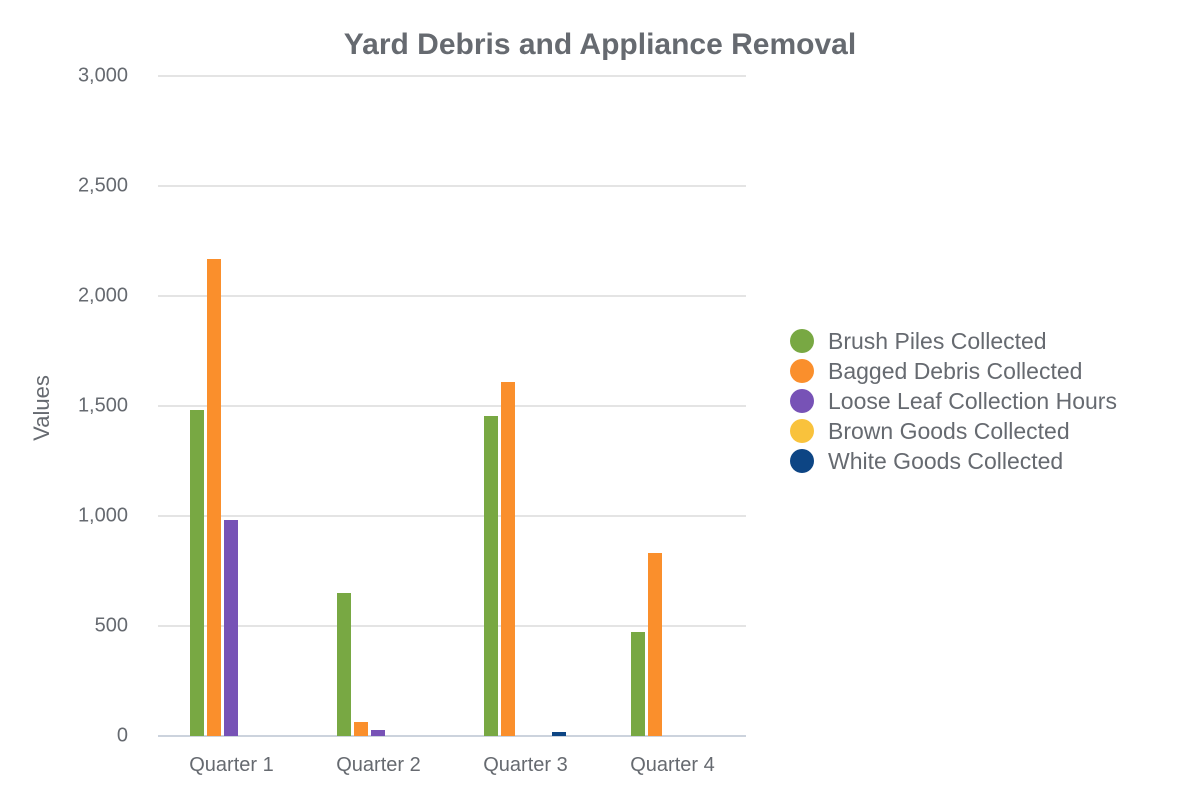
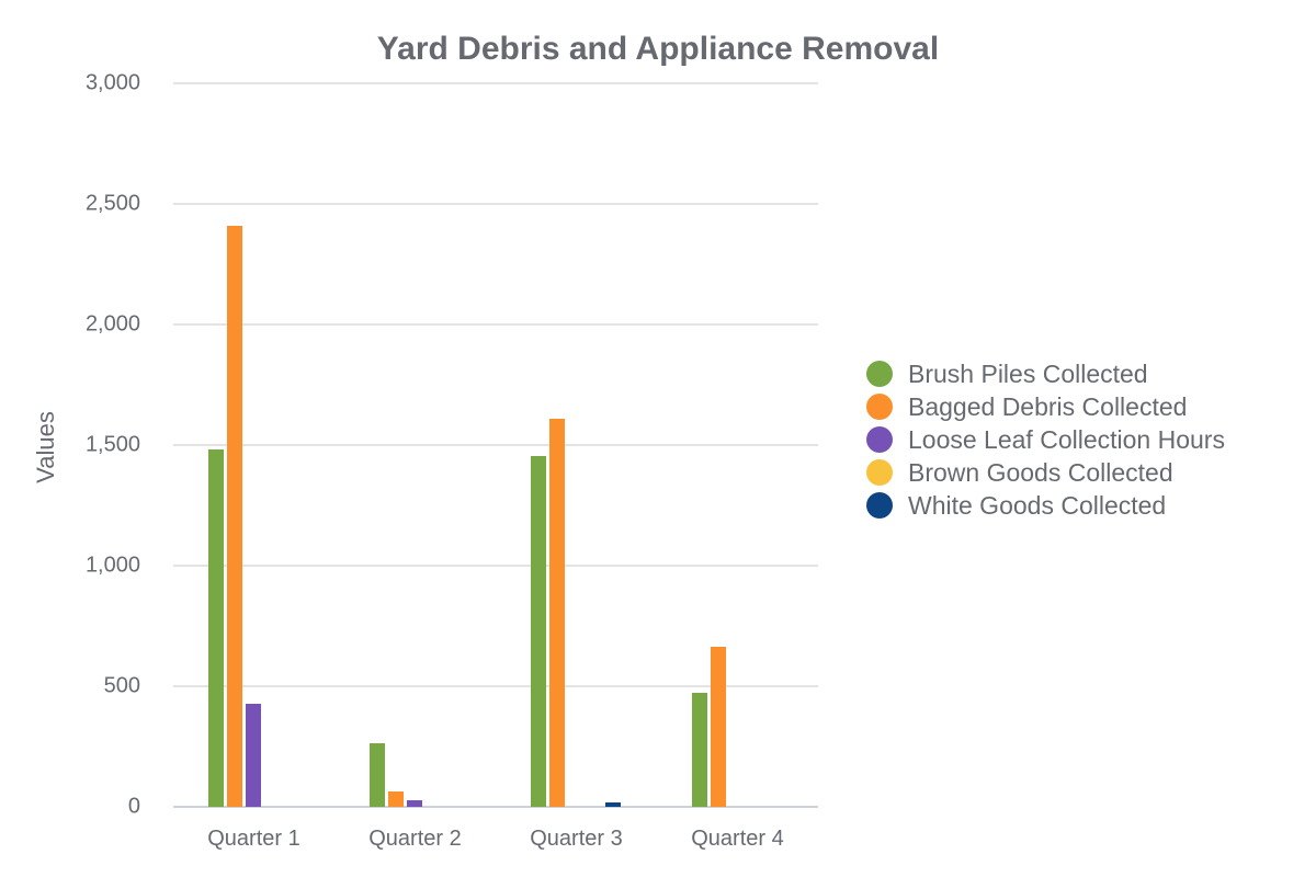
Bagged Debris Collected/Quarter 1: 2170 -> 2410
Loose Leaf Collection Hours/Quarter 1: 980 -> 430
Brush Piles Collected/Quarter 2: 650 -> 260
Bagged Debris Collected/Quarter 4: 830 -> 660
